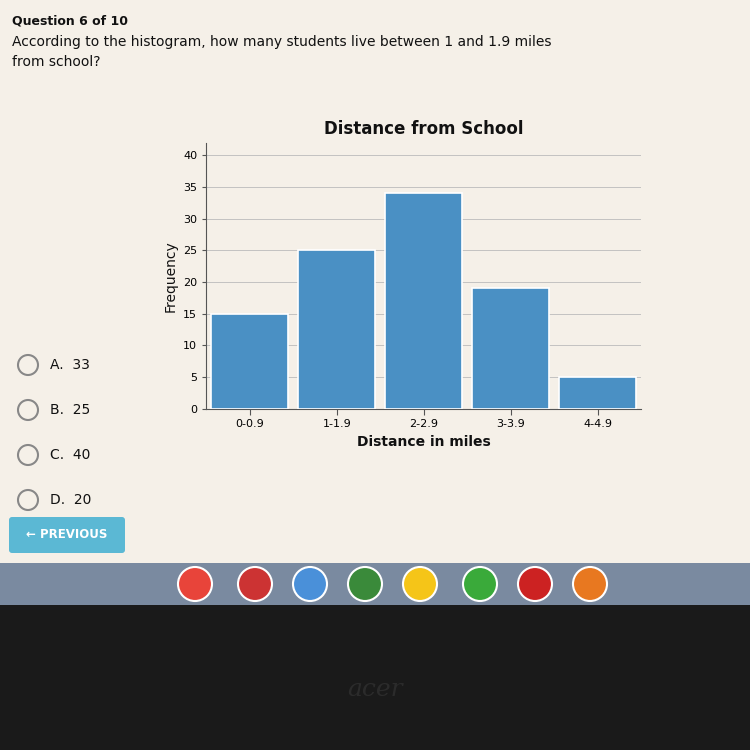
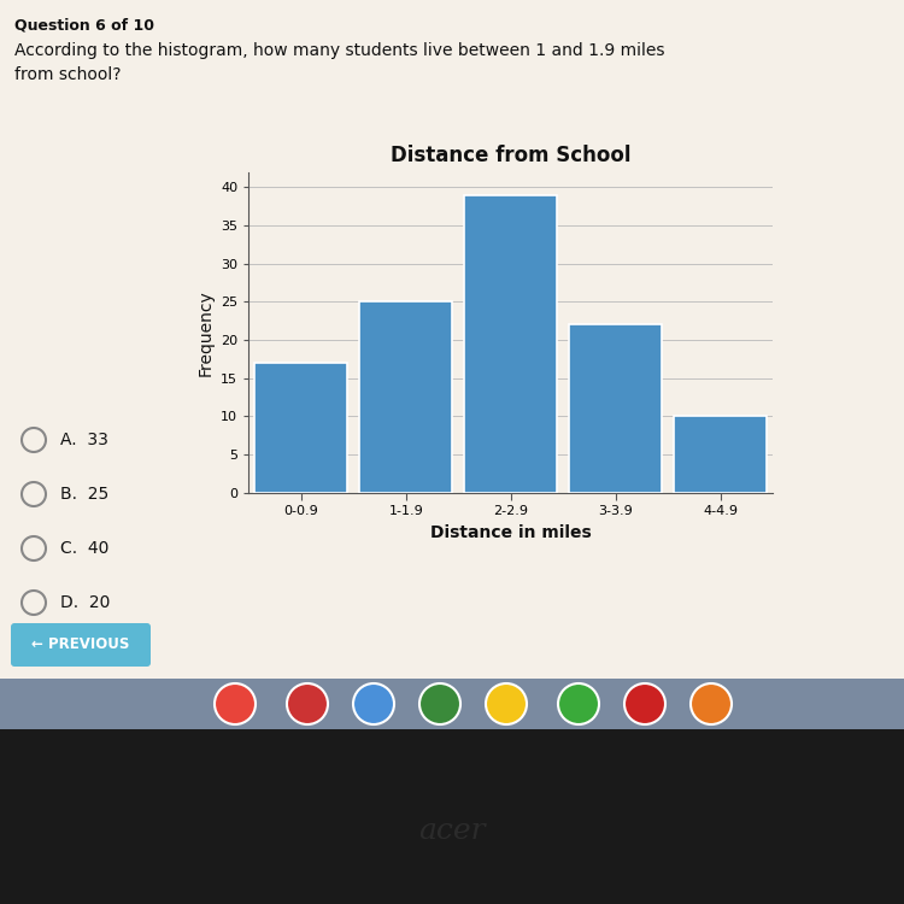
0-0.9: 15 -> 17
2-2.9: 34 -> 39
3-3.9: 19 -> 22
4-4.9: 5 -> 10
